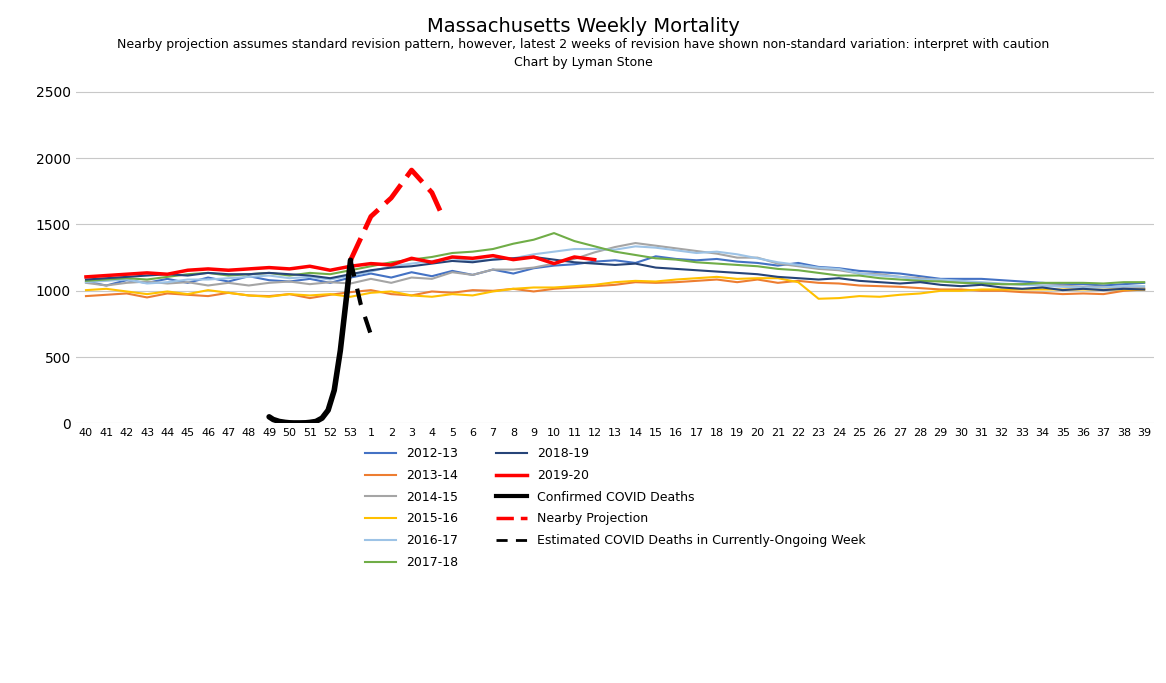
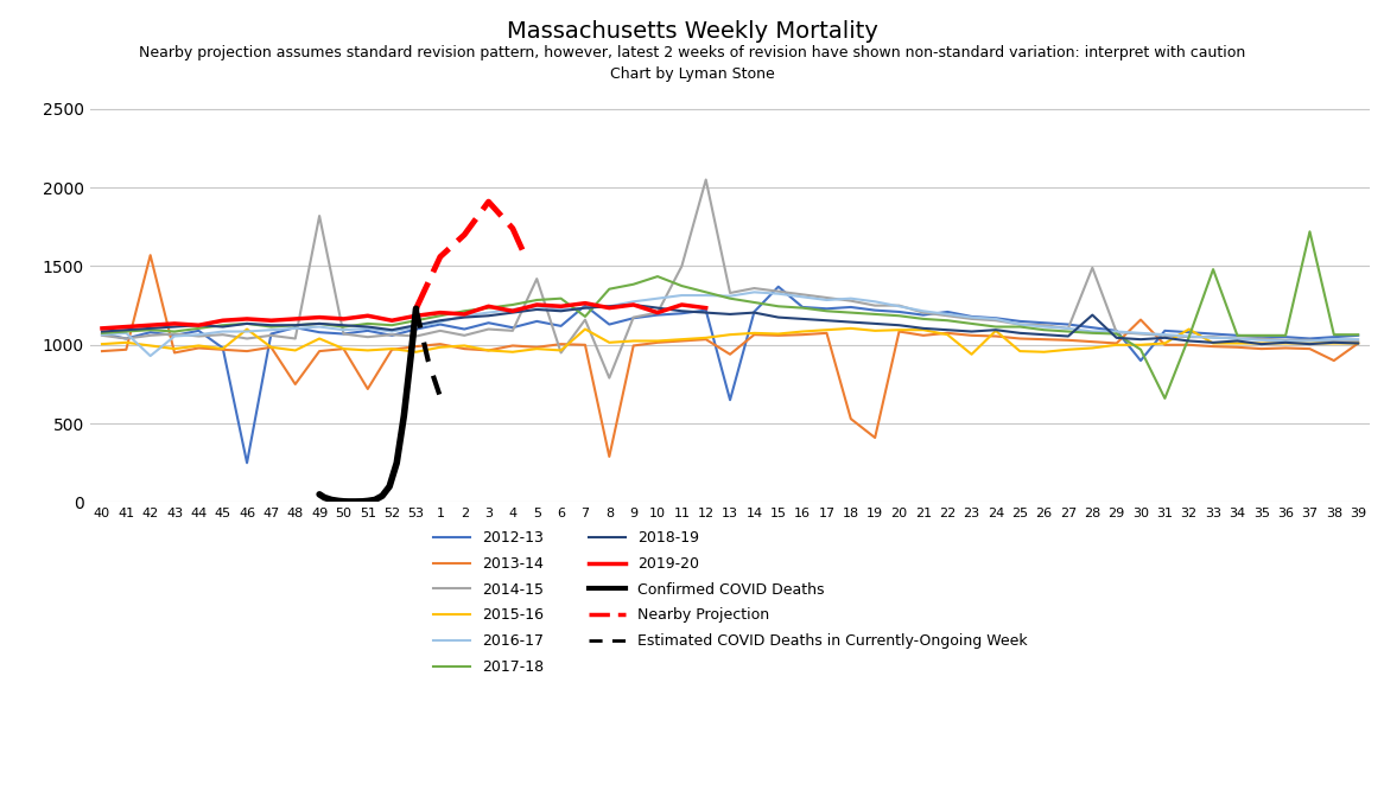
2013-14/42: 980 -> 1570
2016-17/42: 1080 -> 930
2012-13/45: 1060 -> 980
2012-13/46: 1100 -> 250
2015-16/46: 1000 -> 1100
2013-14/48: 960 -> 750
2014-15/49: 1060 -> 1820
2015-16/49: 960 -> 1040
2013-14/51: 940 -> 720
2014-15/5: 1140 -> 1420
2014-15/6: 1120 -> 950
2012-13/7: 1160 -> 1250
2015-16/7: 1000 -> 1100
2017-18/7: 1320 -> 1180
2013-14/8: 1020 -> 290
2014-15/8: 1160 -> 790
2014-15/11: 1240 -> 1500
2014-15/12: 1290 -> 2050
2012-13/13: 1230 -> 650
2013-14/13: 1040 -> 940
2012-13/15: 1260 -> 1370
2013-14/18: 1080 -> 530
2013-14/19: 1060 -> 410
2015-16/24: 940 -> 1090
2014-15/28: 1100 -> 1490
2018-19/28: 1060 -> 1190
2012-13/30: 1090 -> 900
2013-14/30: 1010 -> 1160
2017-18/30: 1060 -> 970
2017-18/31: 1060 -> 660
2015-16/32: 1010 -> 1100
2017-18/33: 1050 -> 1480
2017-18/37: 1060 -> 1720
2013-14/38: 1000 -> 900
